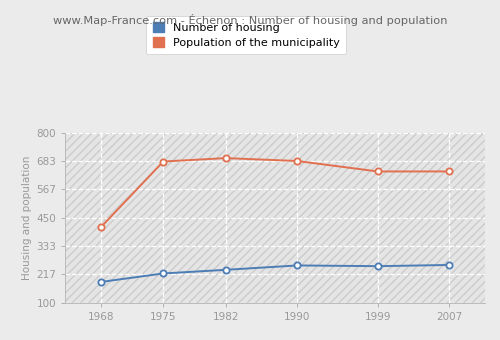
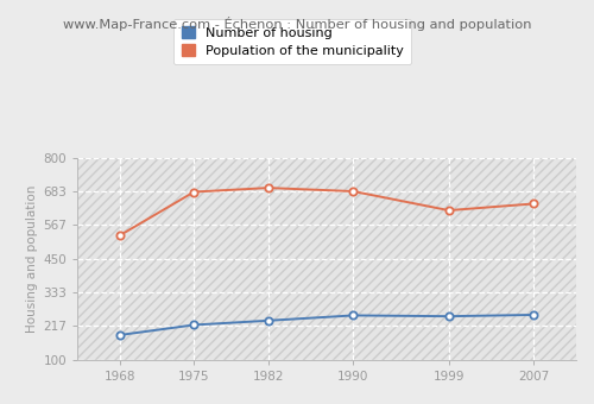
Population of the municipality/1968: 410 -> 530
Population of the municipality/1999: 640 -> 617
